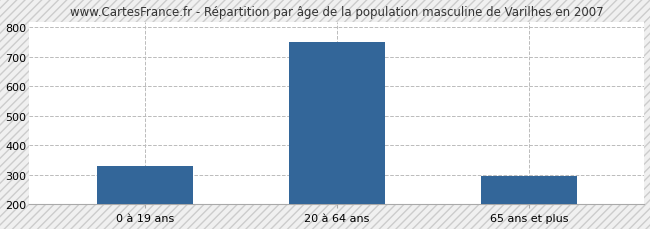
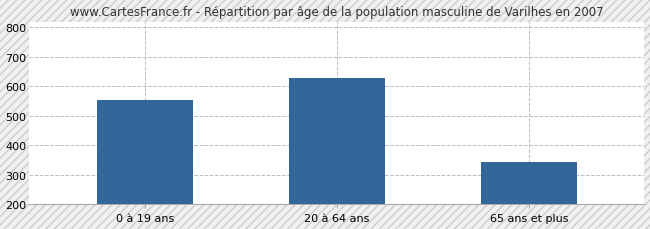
0 à 19 ans: 330 -> 555
20 à 64 ans: 750 -> 630
65 ans et plus: 298 -> 345
